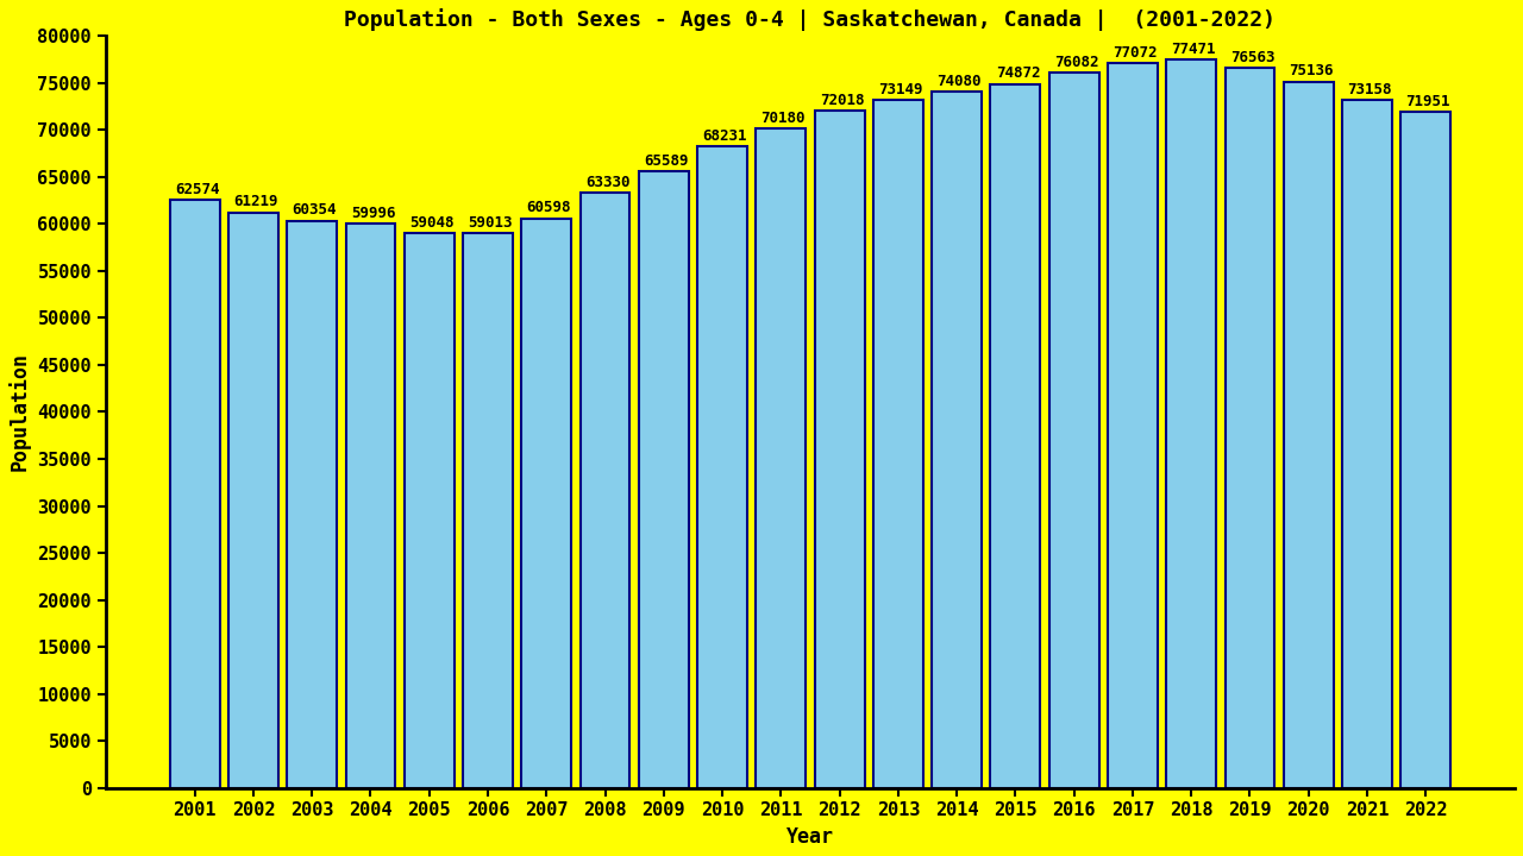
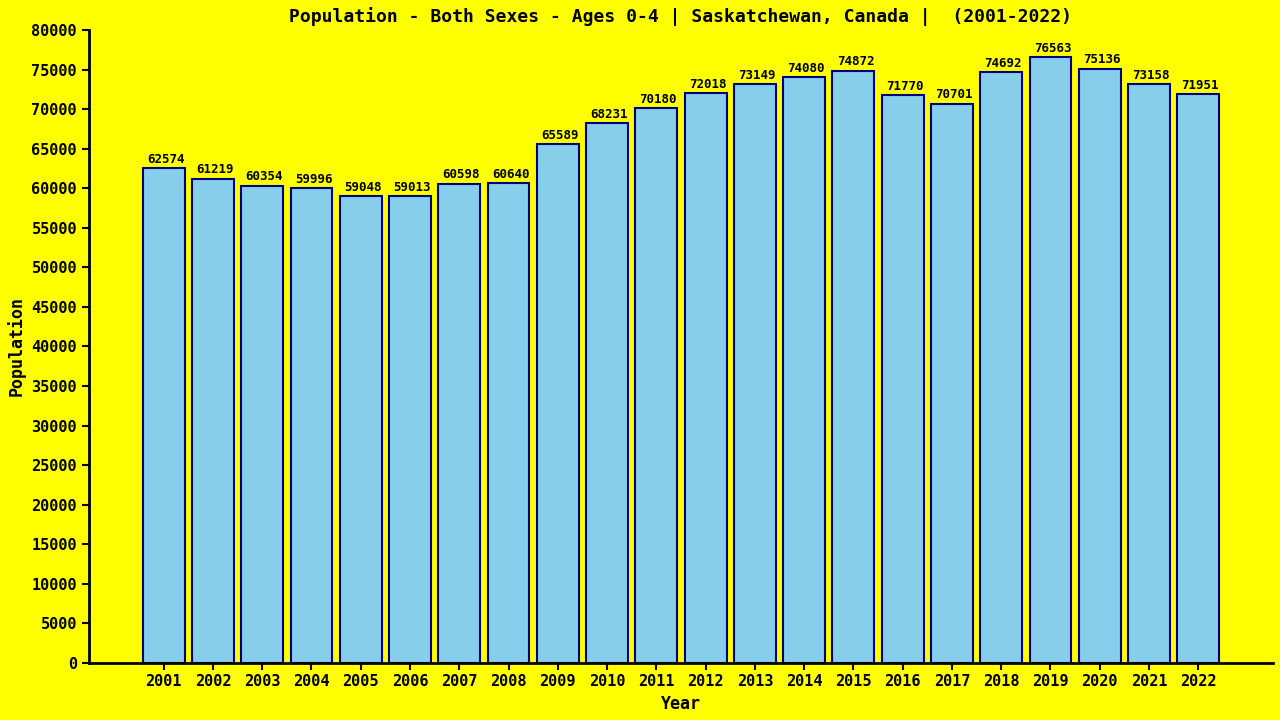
2008: 63330 -> 60640
2016: 76082 -> 71770
2017: 77072 -> 70701
2018: 77471 -> 74692
